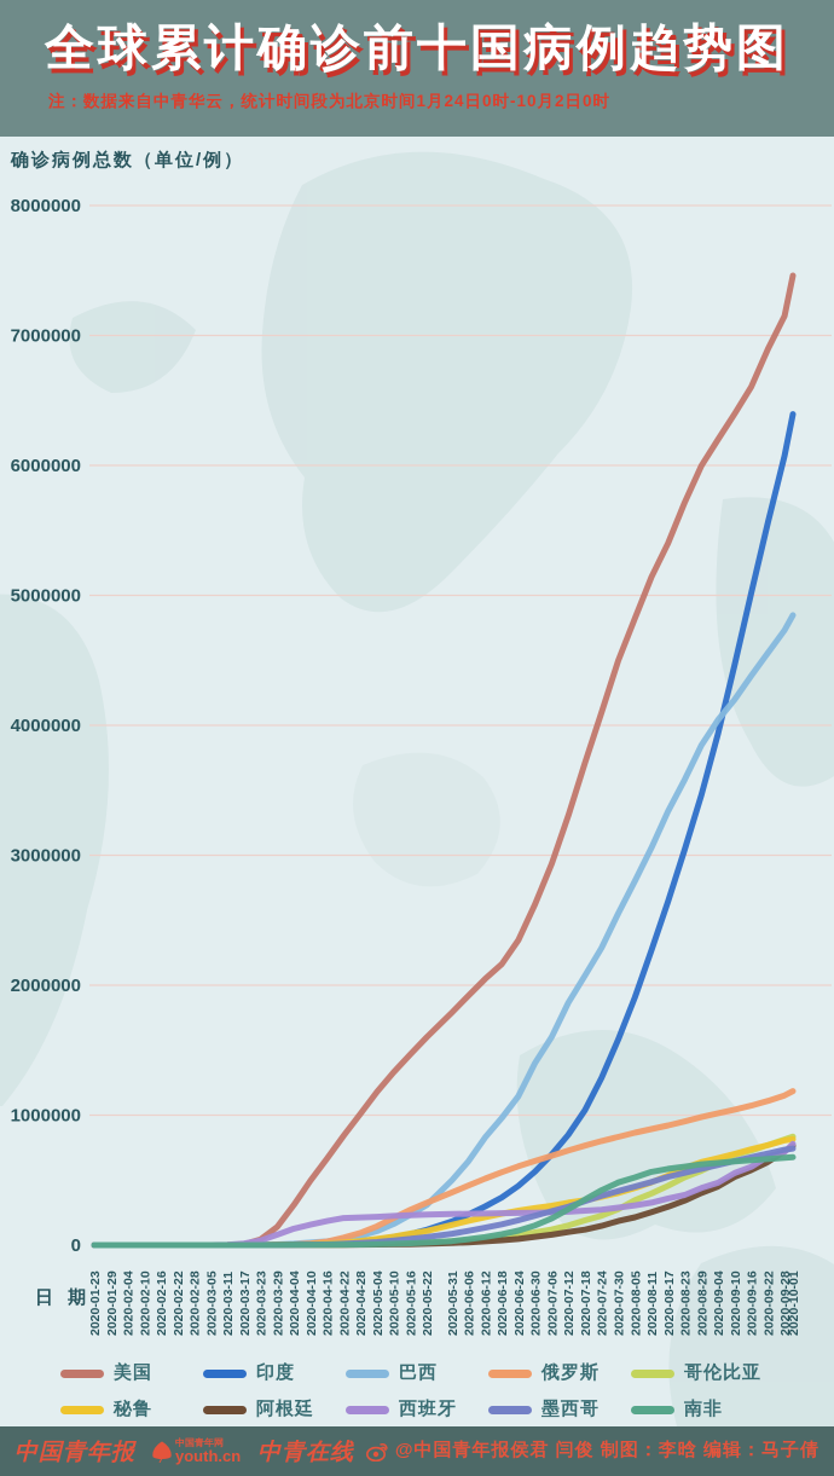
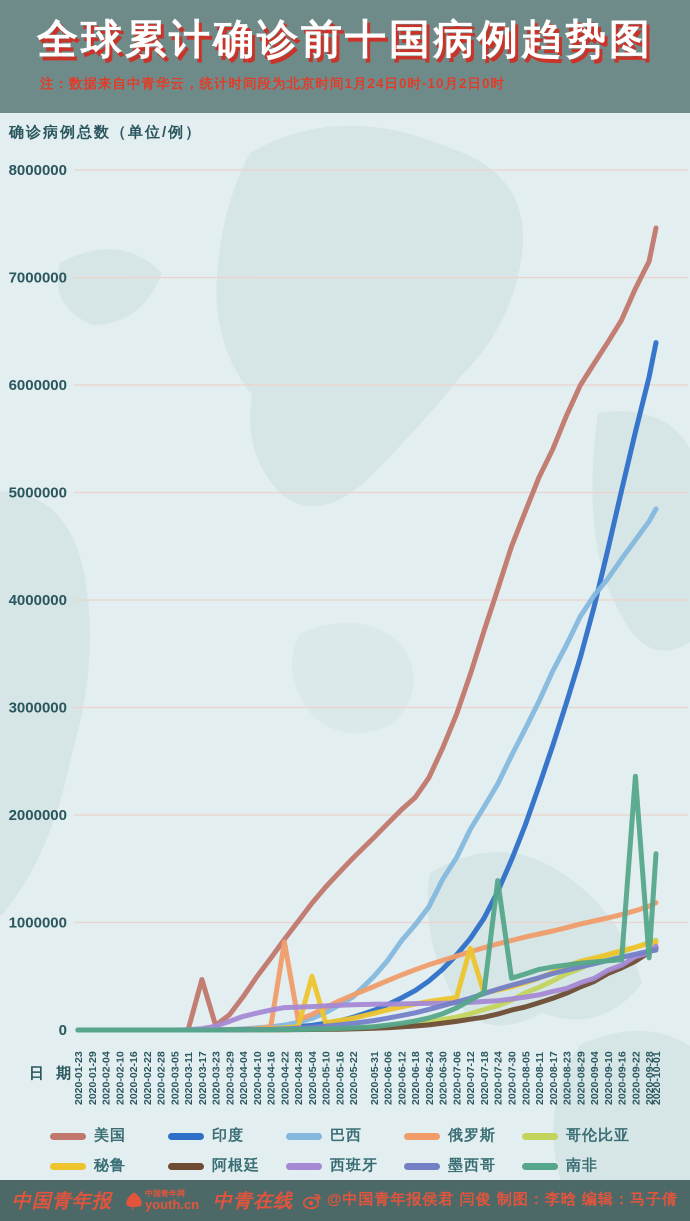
美国/2020-03-17: 10000 -> 470000
俄罗斯/2020-04-22: 60000 -> 820000
秘鲁/2020-05-04: 50000 -> 500000
秘鲁/2020-07-12: 330000 -> 760000
南非/2020-07-24: 420000 -> 1390000
南非/2020-09-22: 660000 -> 2360000
南非/2020-10-01: 680000 -> 1640000
